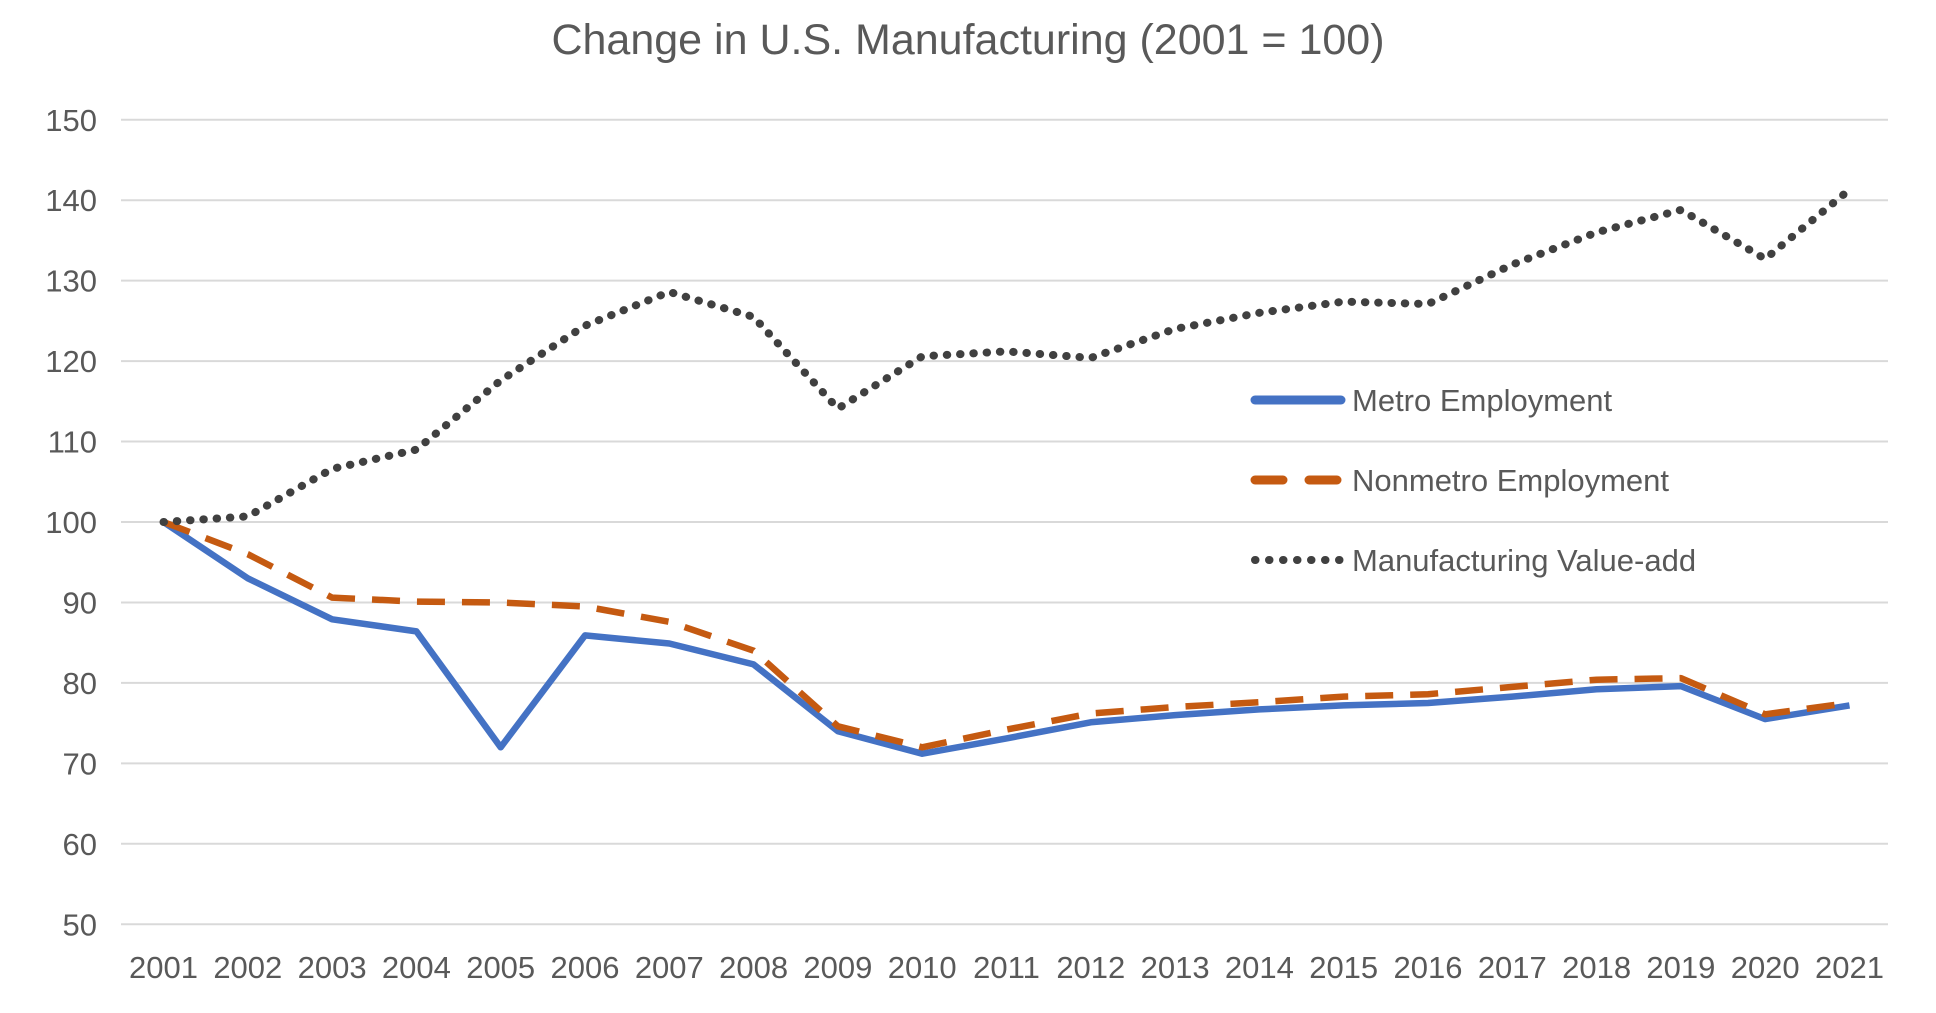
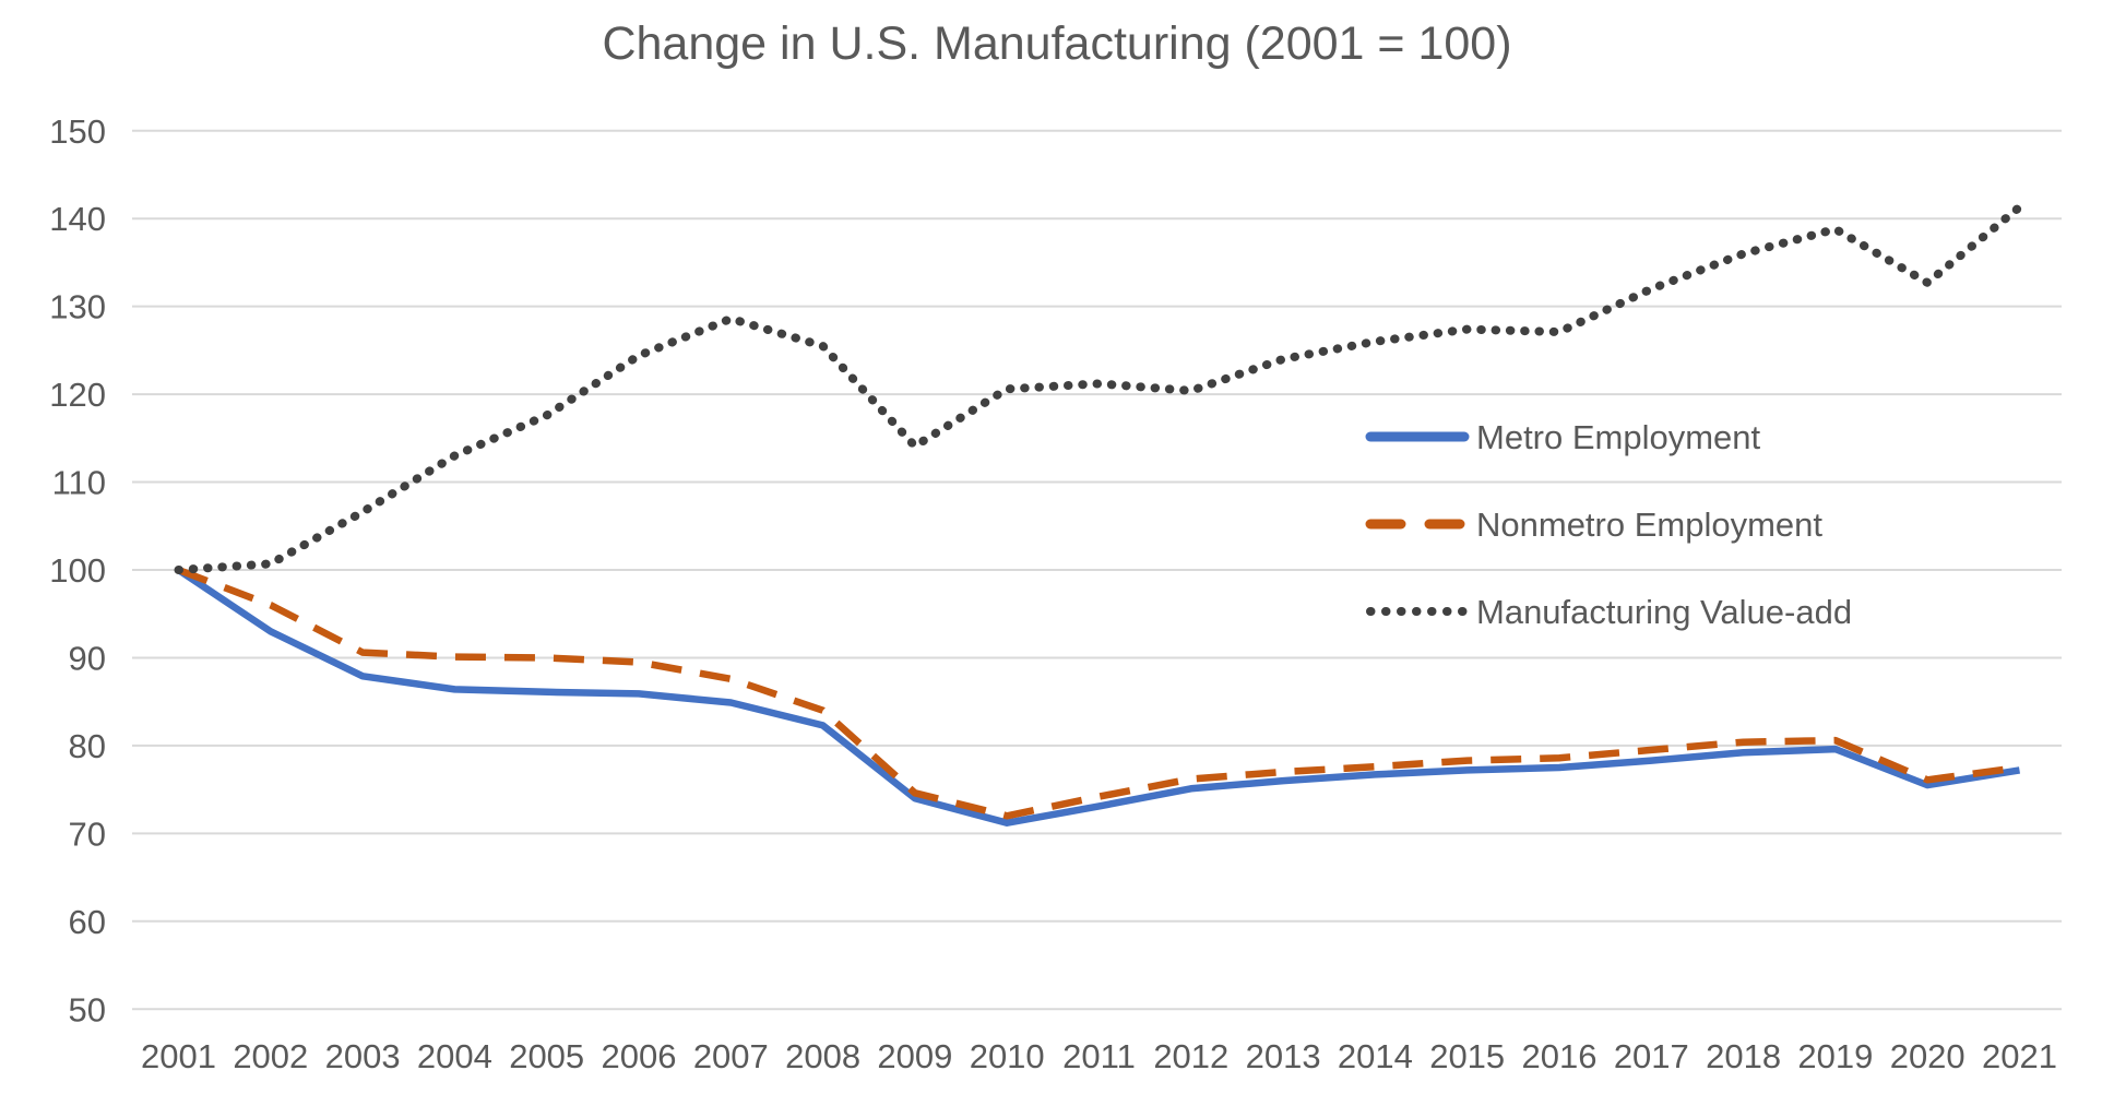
Manufacturing Value-add/2004: 109 -> 113
Metro Employment/2005: 72 -> 86
